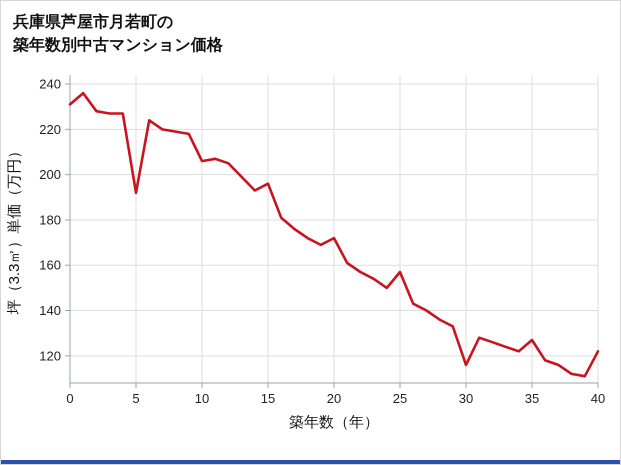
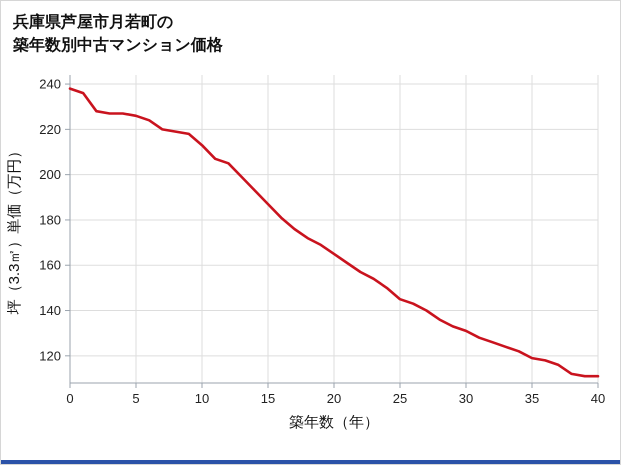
0: 231 -> 238
5: 192 -> 226
10: 206 -> 213
15: 196 -> 187
20: 172 -> 165
25: 157 -> 145
30: 116 -> 131
35: 127 -> 119
40: 122 -> 111
